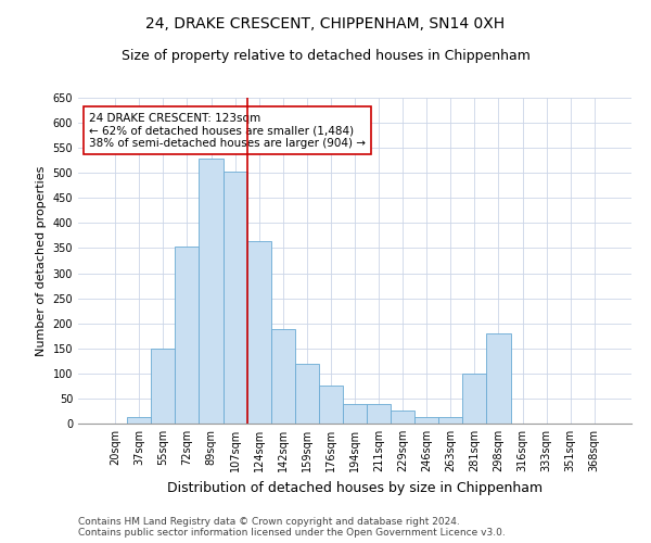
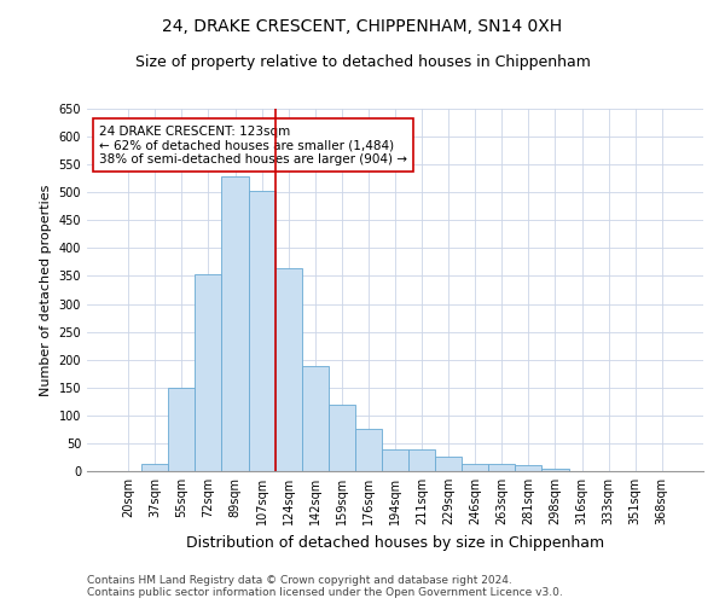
281sqm: 100 -> 10
298sqm: 180 -> 5
